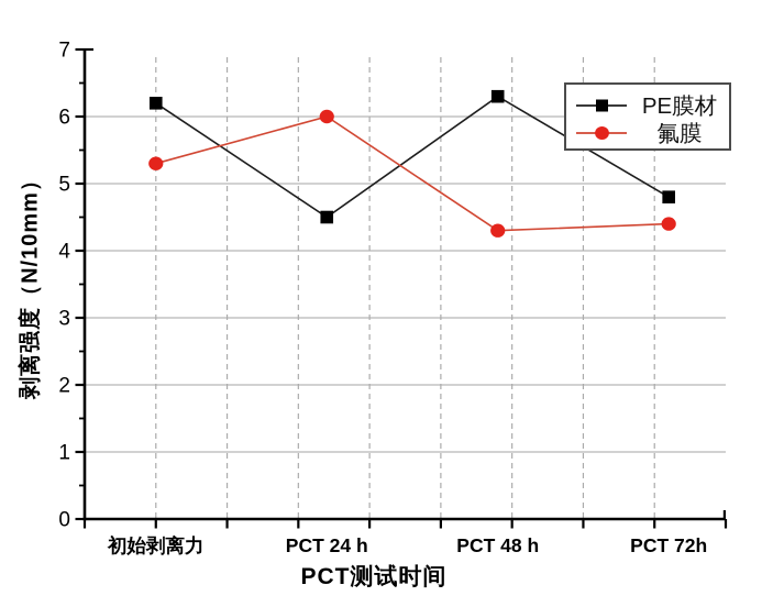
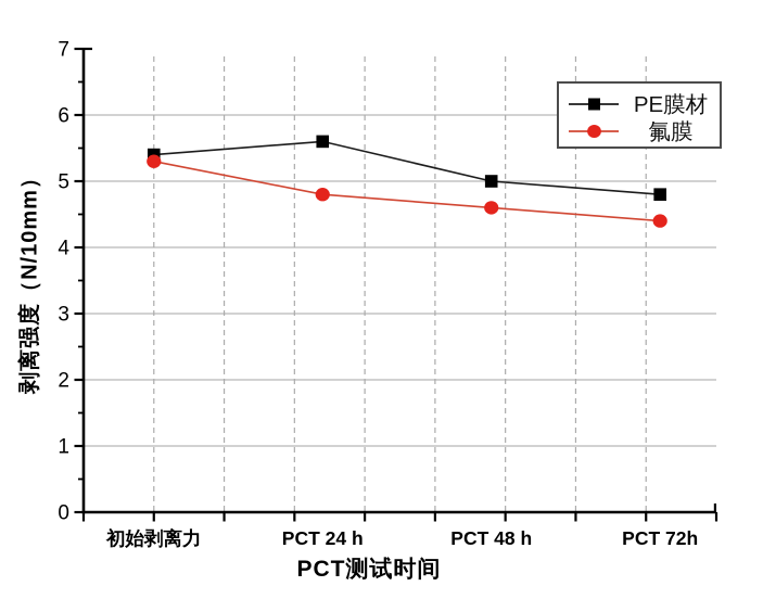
PE膜材/初始剥离力: 6.2 -> 5.4
PE膜材/PCT 24 h: 4.5 -> 5.6
氟膜/PCT 24 h: 6.0 -> 4.8
PE膜材/PCT 48 h: 6.3 -> 5.0
氟膜/PCT 48 h: 4.3 -> 4.6
